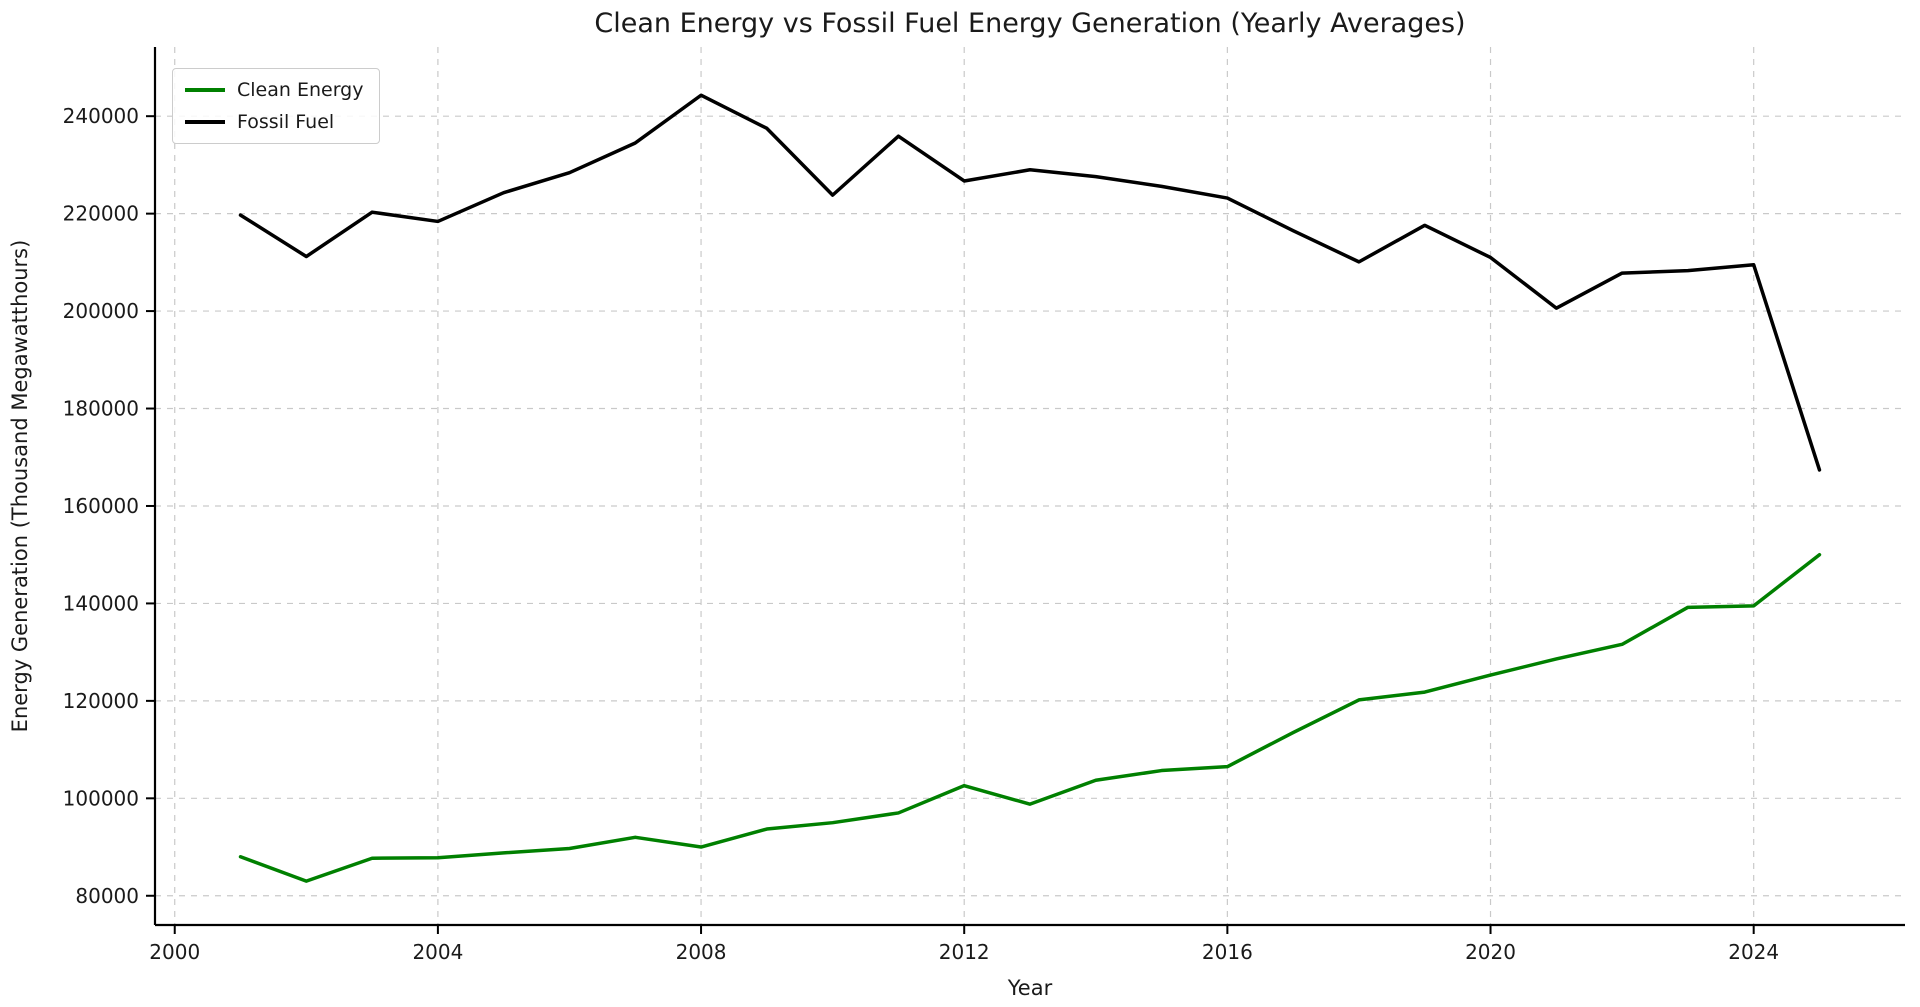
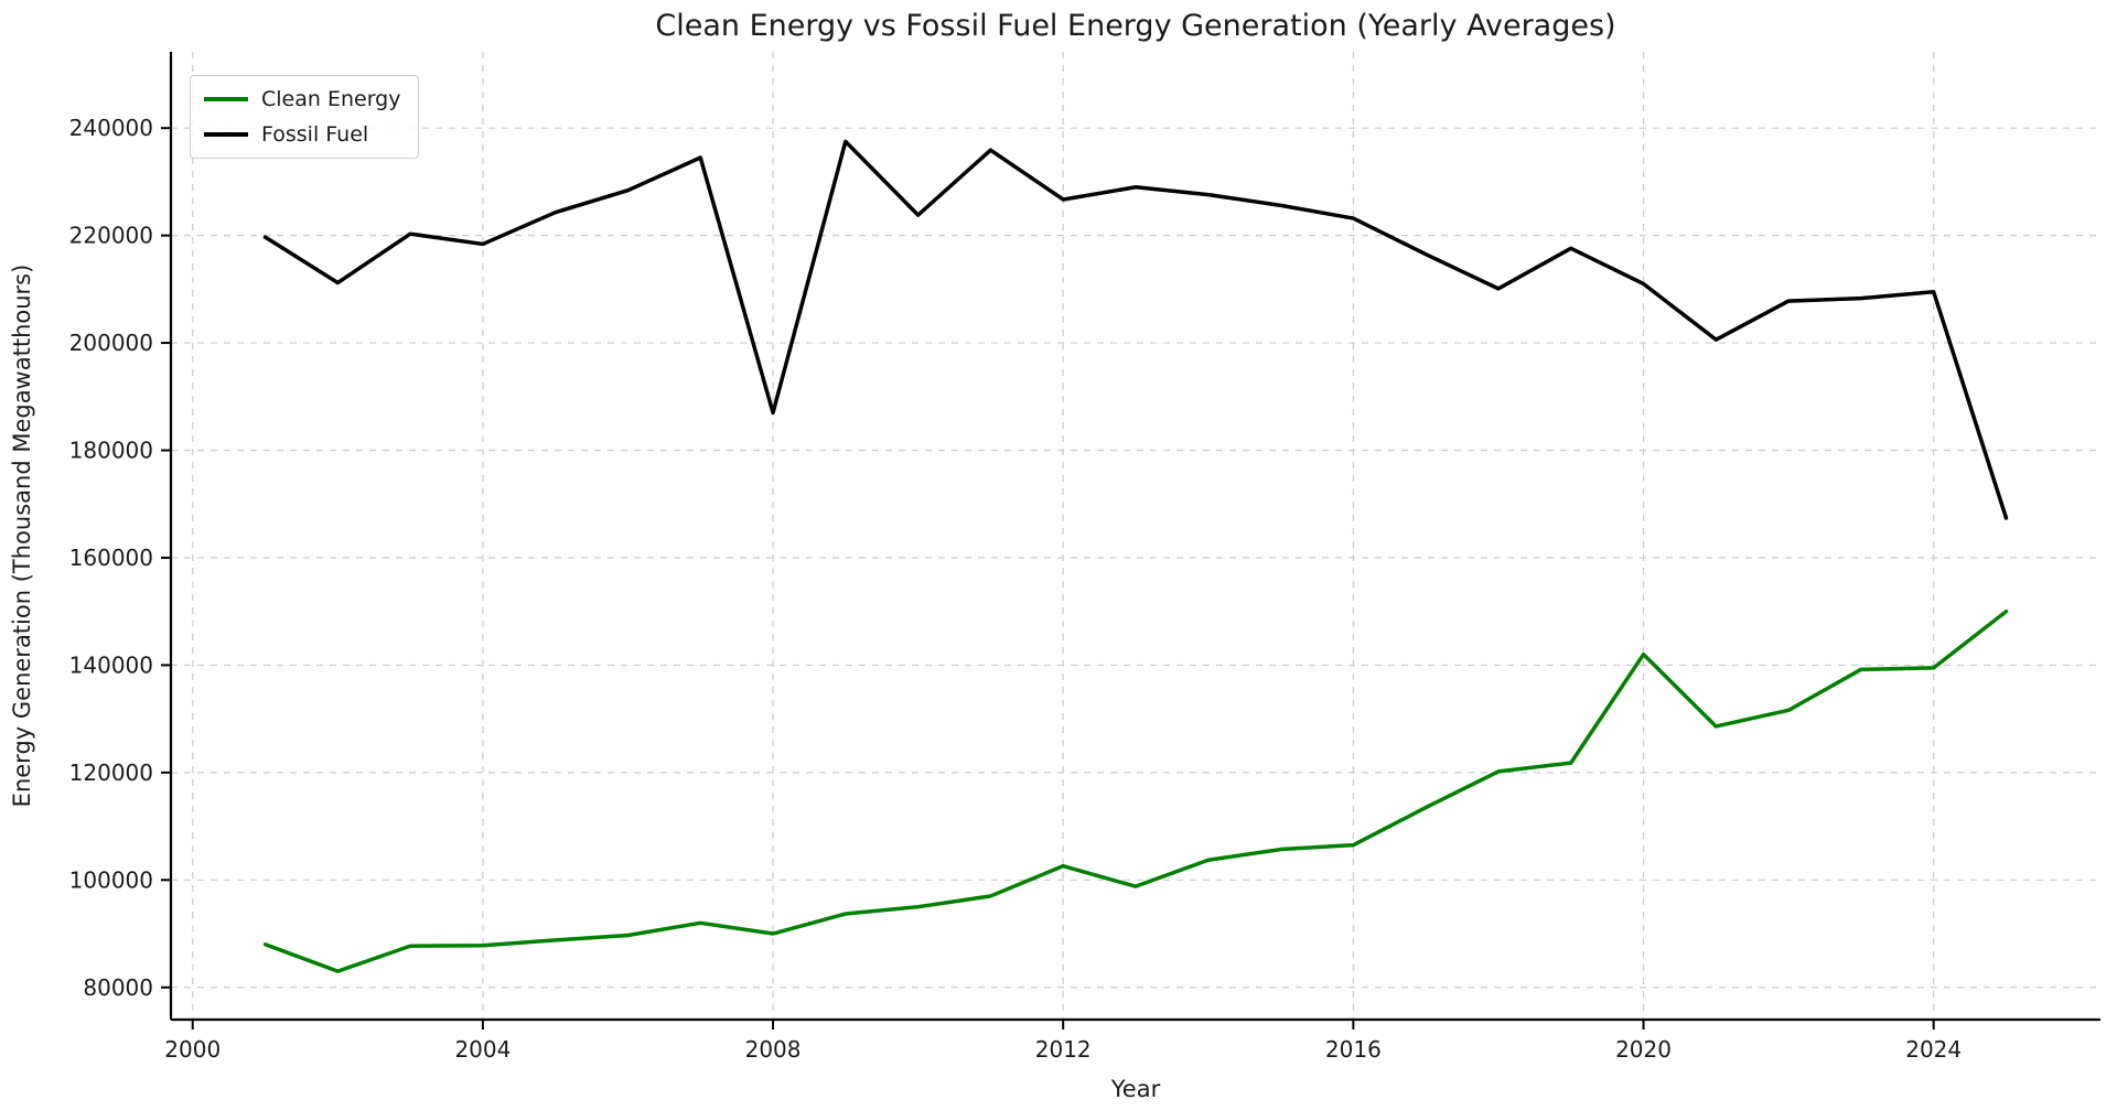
Fossil Fuel/2008: 244000 -> 187000
Clean Energy/2020: 125000 -> 142000
